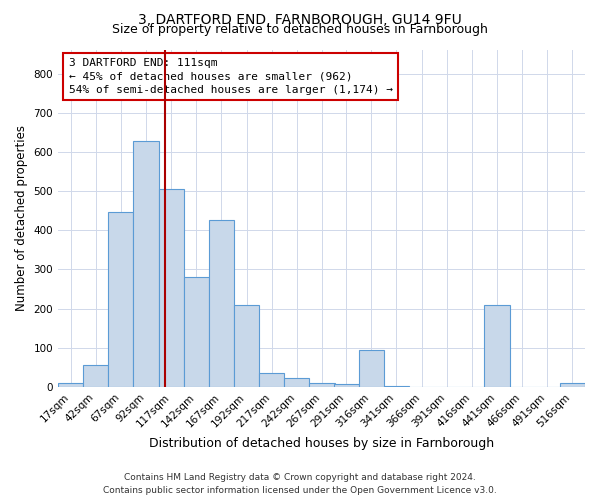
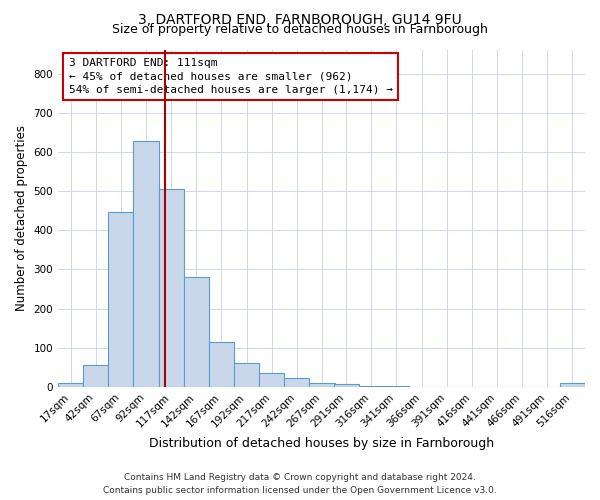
167sqm: 425 -> 115
192sqm: 210 -> 62
316sqm: 95 -> 2
441sqm: 210 -> 1
